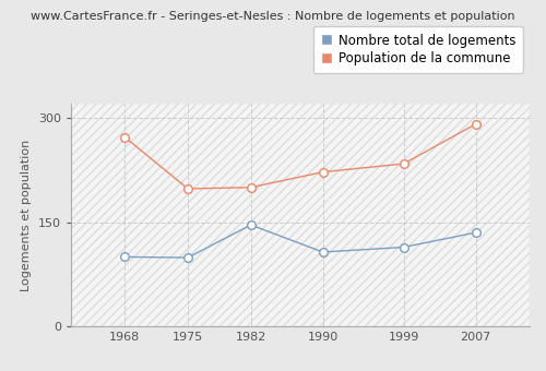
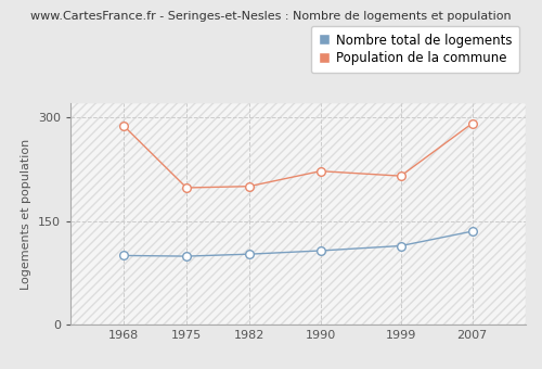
Population de la commune/1968: 272 -> 287
Nombre total de logements/1982: 146 -> 102
Population de la commune/1999: 234 -> 215
